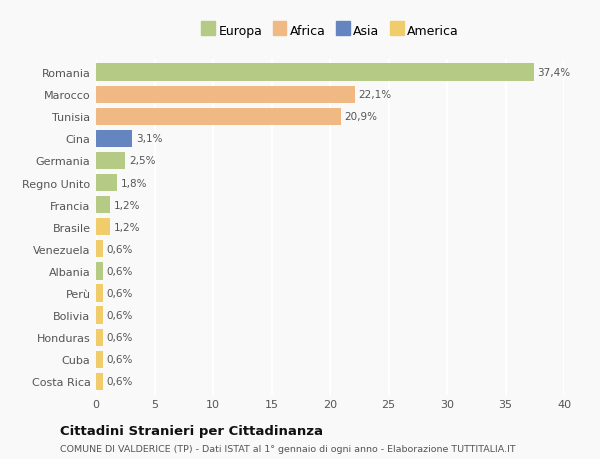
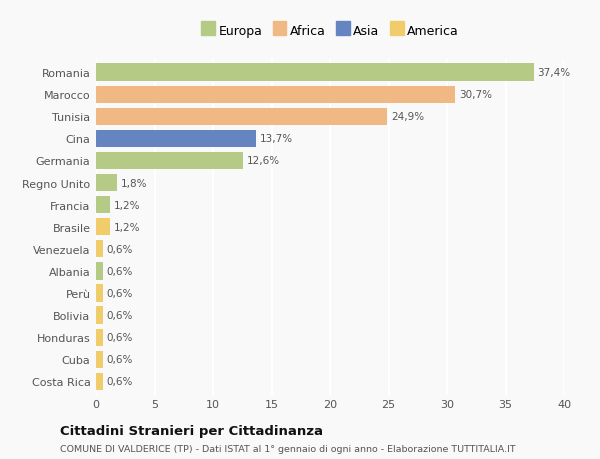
Marocco: 22,1% -> 30,7%
Tunisia: 20,9% -> 24,9%
Cina: 3,1% -> 13,7%
Germania: 2,5% -> 12,6%
